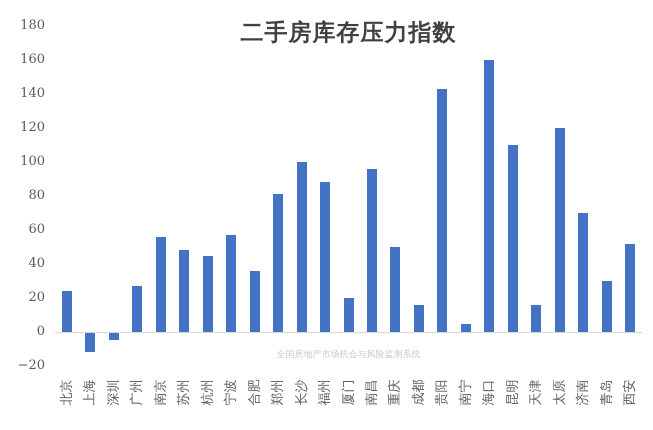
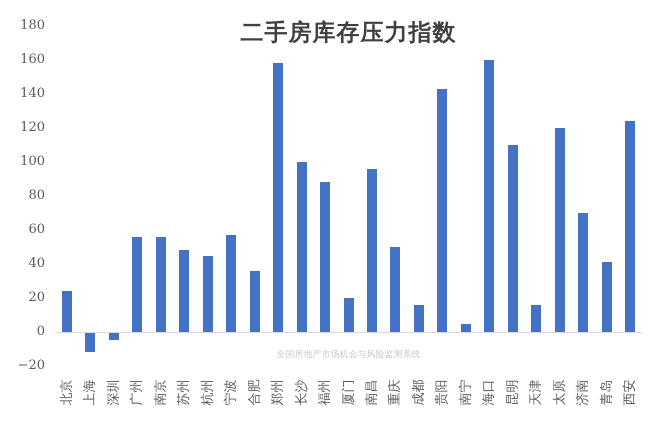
广州: 27 -> 56
郑州: 81 -> 158
青岛: 30 -> 41
西安: 52 -> 124
